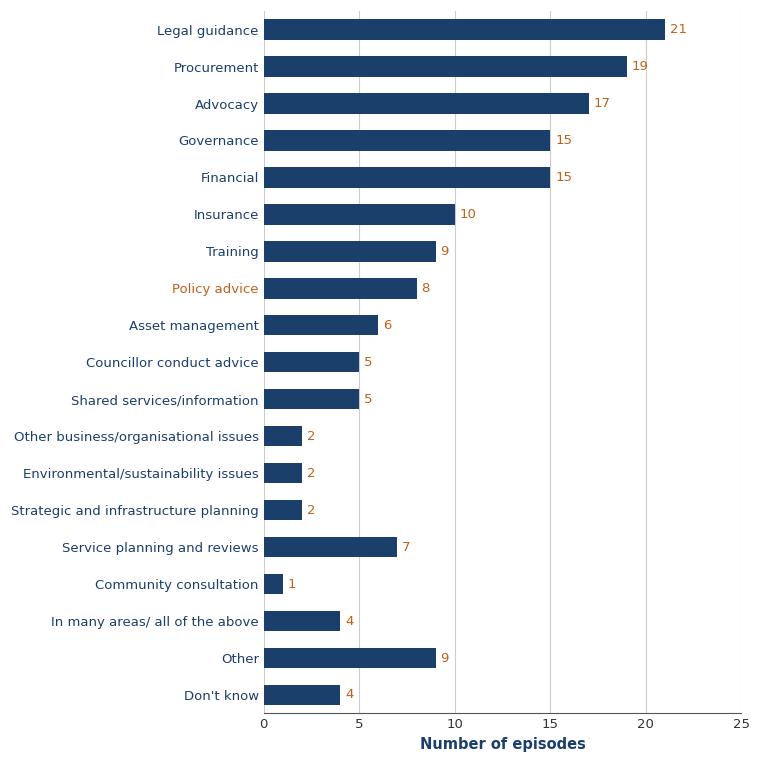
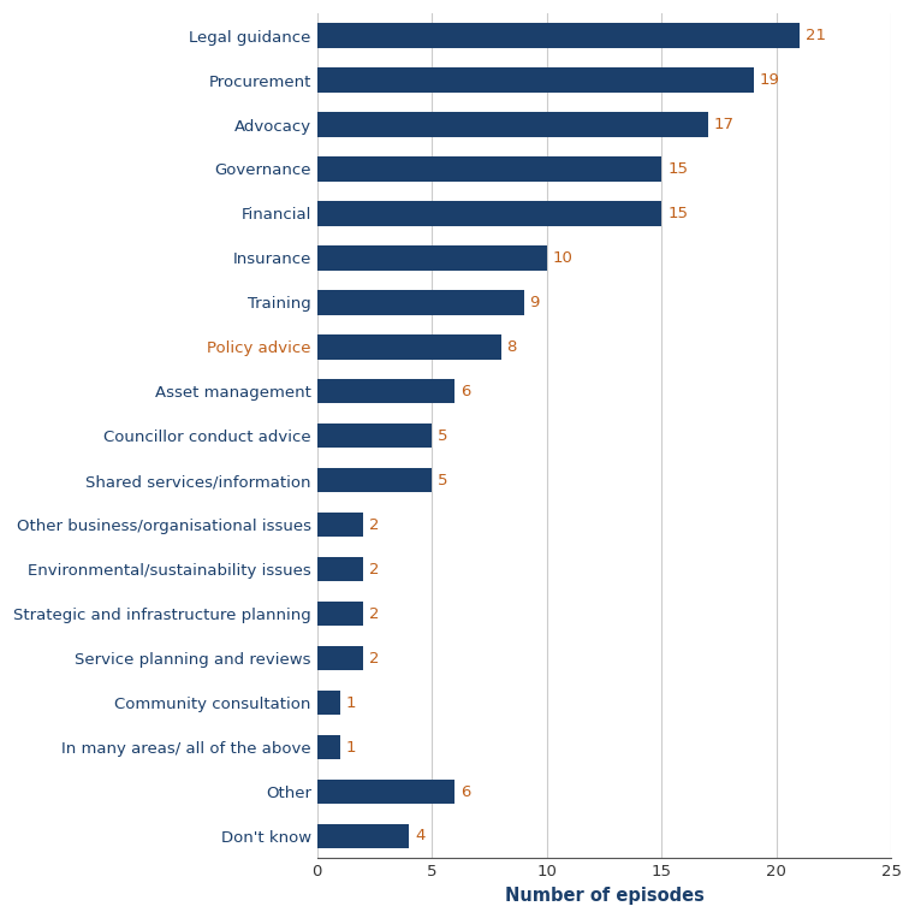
Service planning and reviews: 7 -> 2
In many areas/ all of the above: 4 -> 1
Other: 9 -> 6
